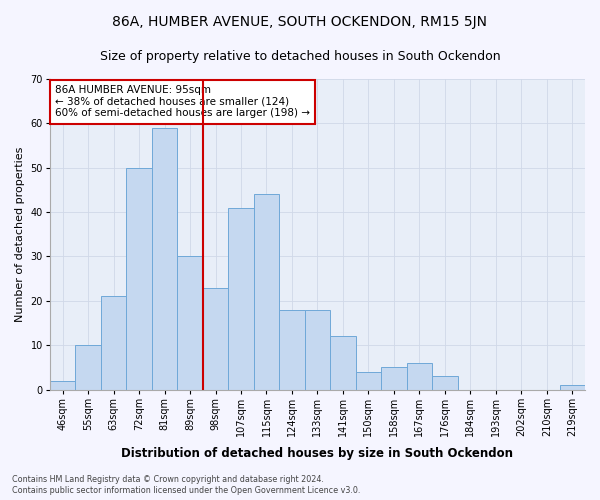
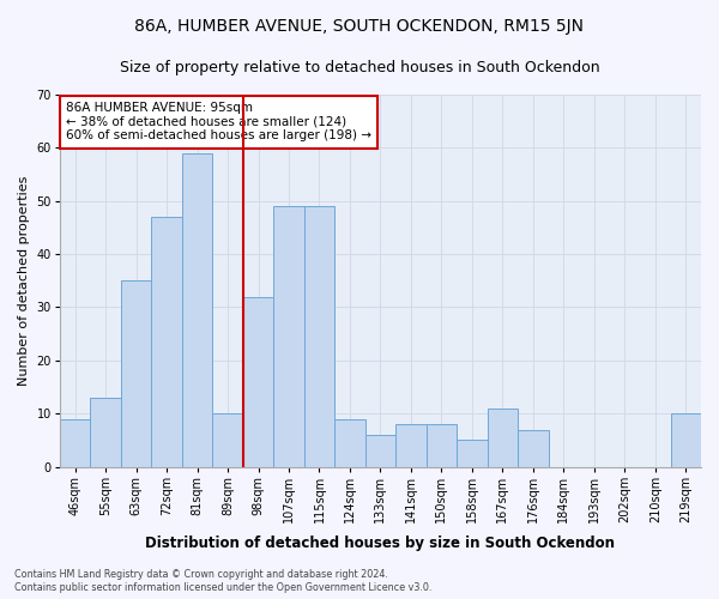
46sqm: 2 -> 9
55sqm: 10 -> 13
63sqm: 21 -> 35
72sqm: 50 -> 47
89sqm: 30 -> 10
98sqm: 23 -> 32
107sqm: 41 -> 49
115sqm: 44 -> 49
124sqm: 18 -> 9
133sqm: 18 -> 6
141sqm: 12 -> 8
150sqm: 4 -> 8
167sqm: 6 -> 11
176sqm: 3 -> 7
219sqm: 1 -> 10
